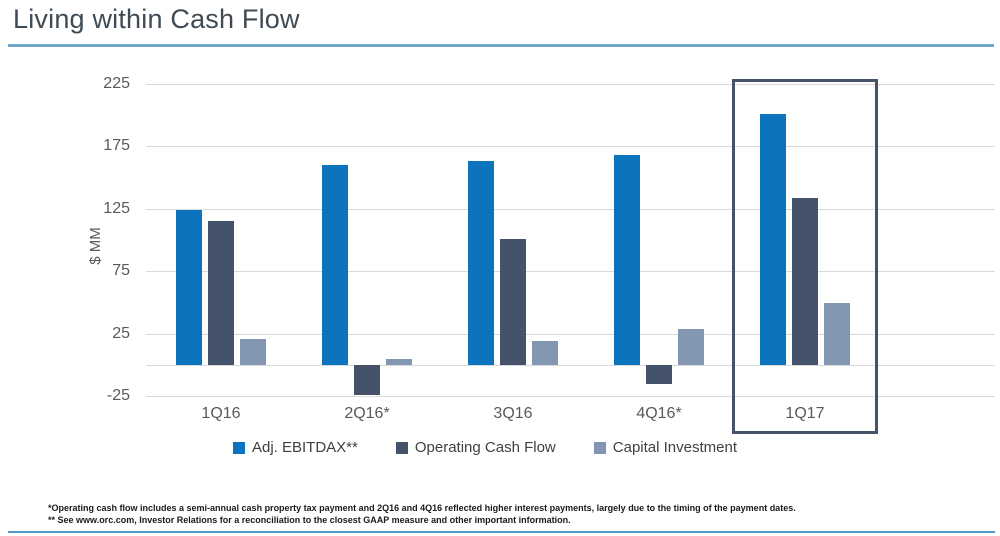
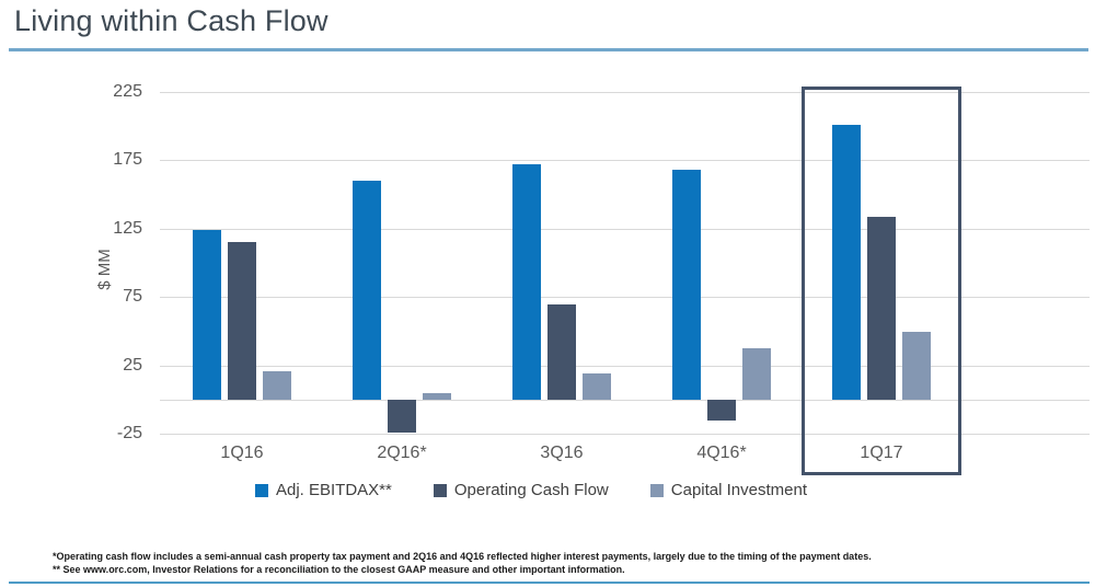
Adj. EBITDAX**/3Q16: 163 -> 172
Operating Cash Flow/3Q16: 101 -> 70
Capital Investment/4Q16*: 29 -> 38
